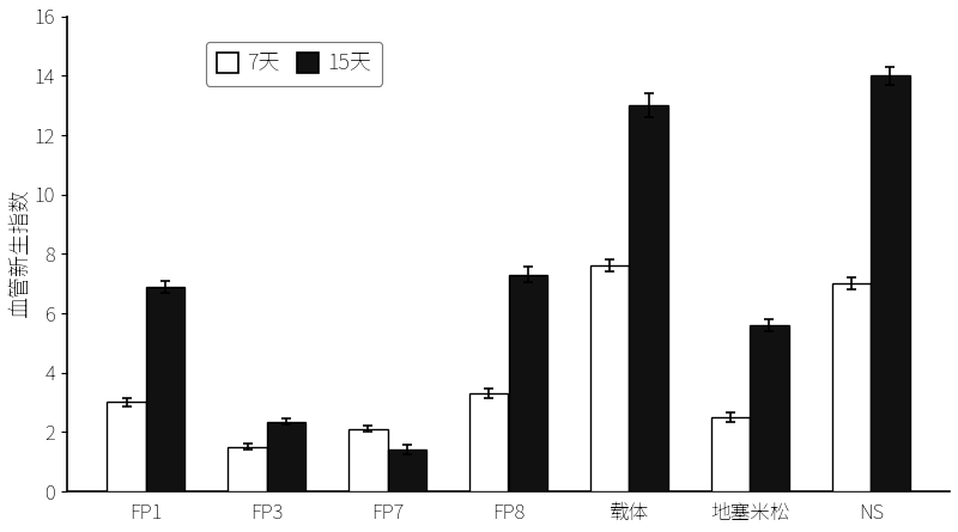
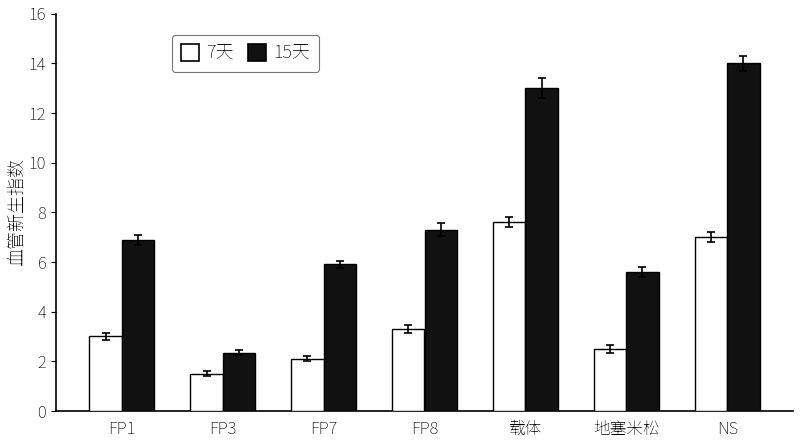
15天/FP7: 1.40 -> 5.90
